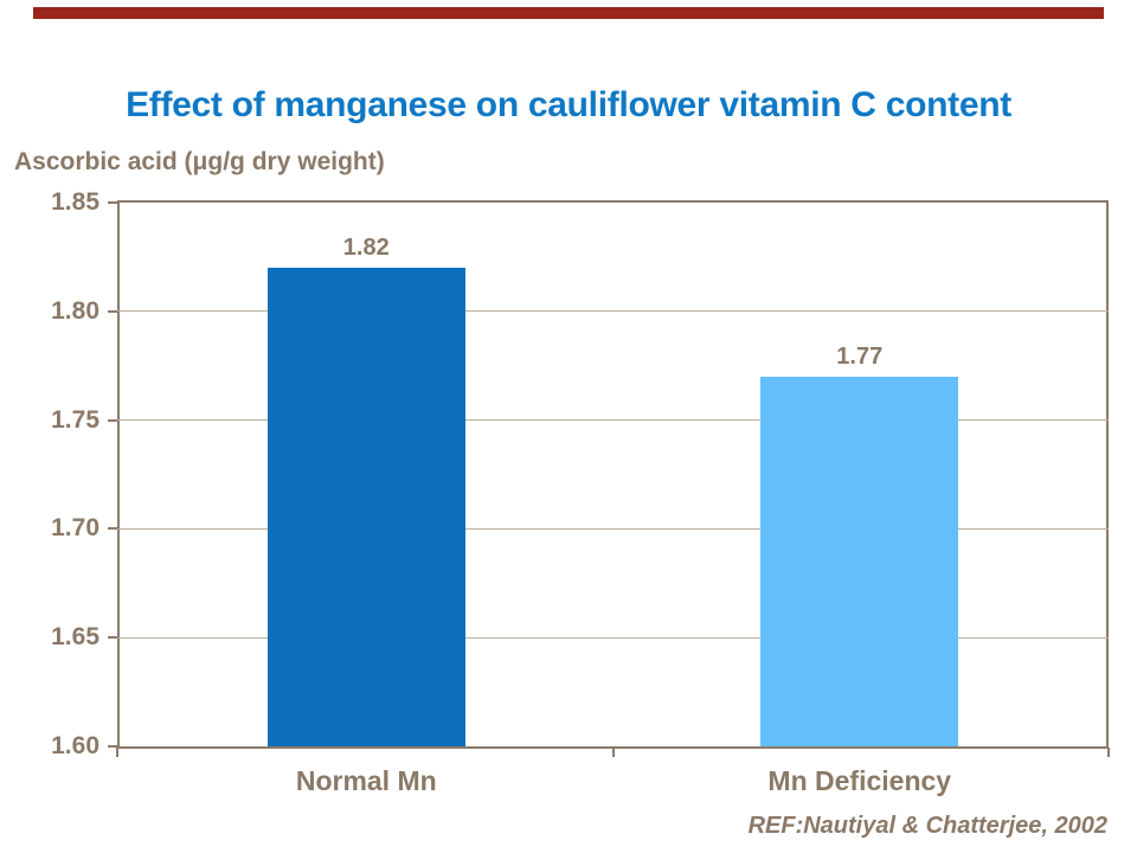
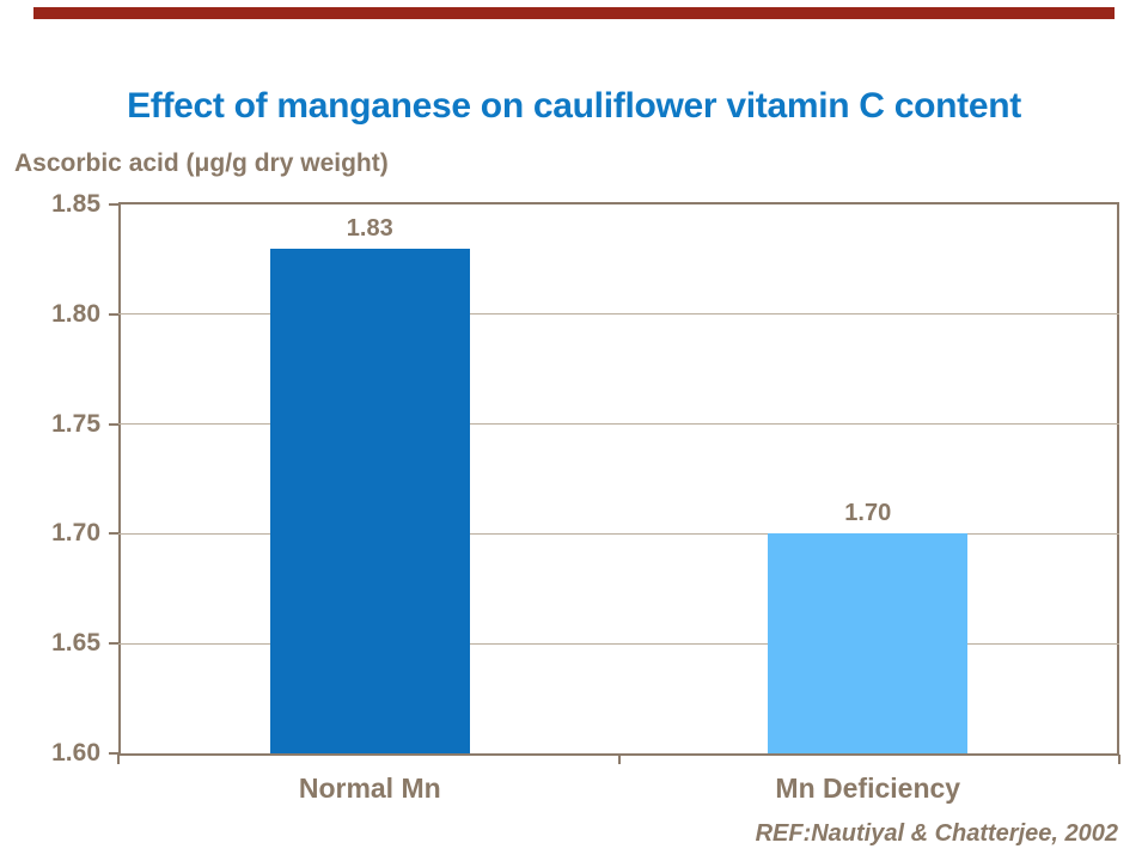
Normal Mn: 1.82 -> 1.83
Mn Deficiency: 1.77 -> 1.70
